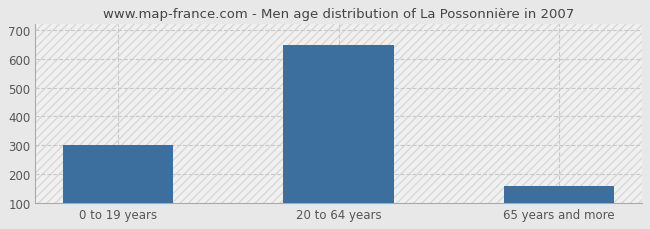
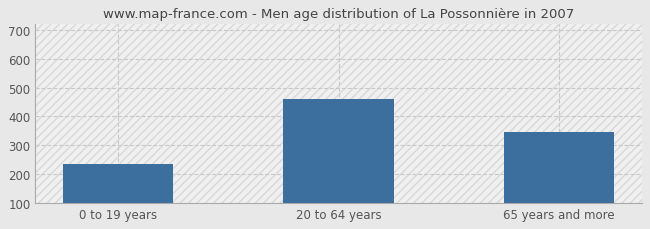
0 to 19 years: 302 -> 235
20 to 64 years: 648 -> 460
65 years and more: 158 -> 345
